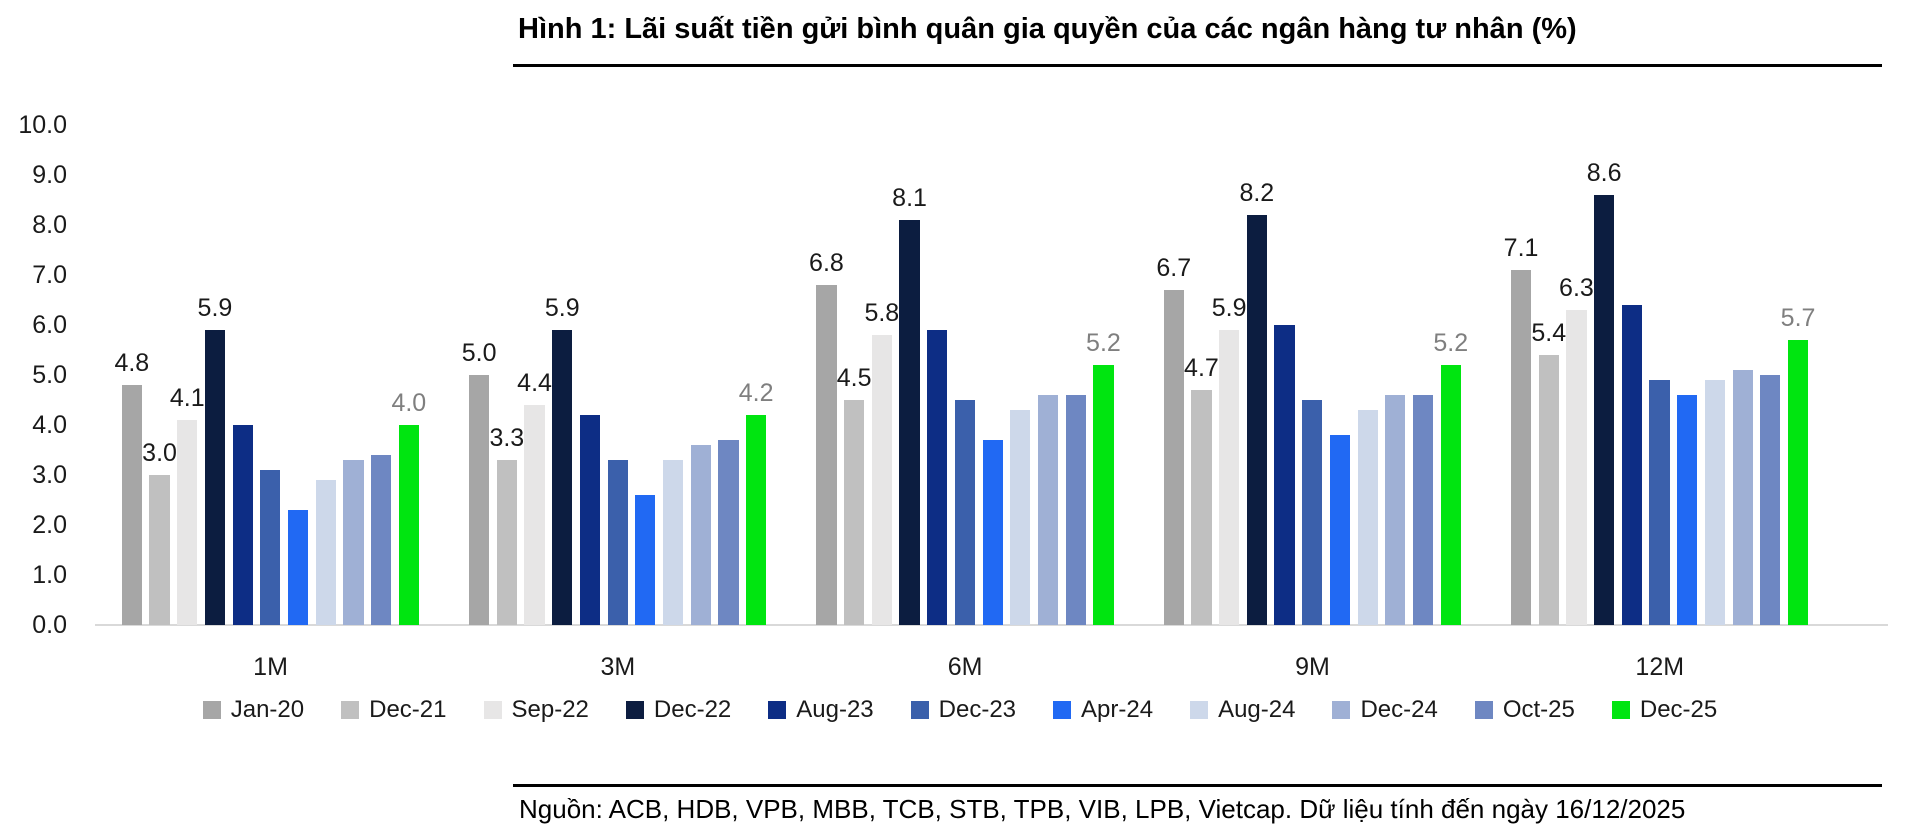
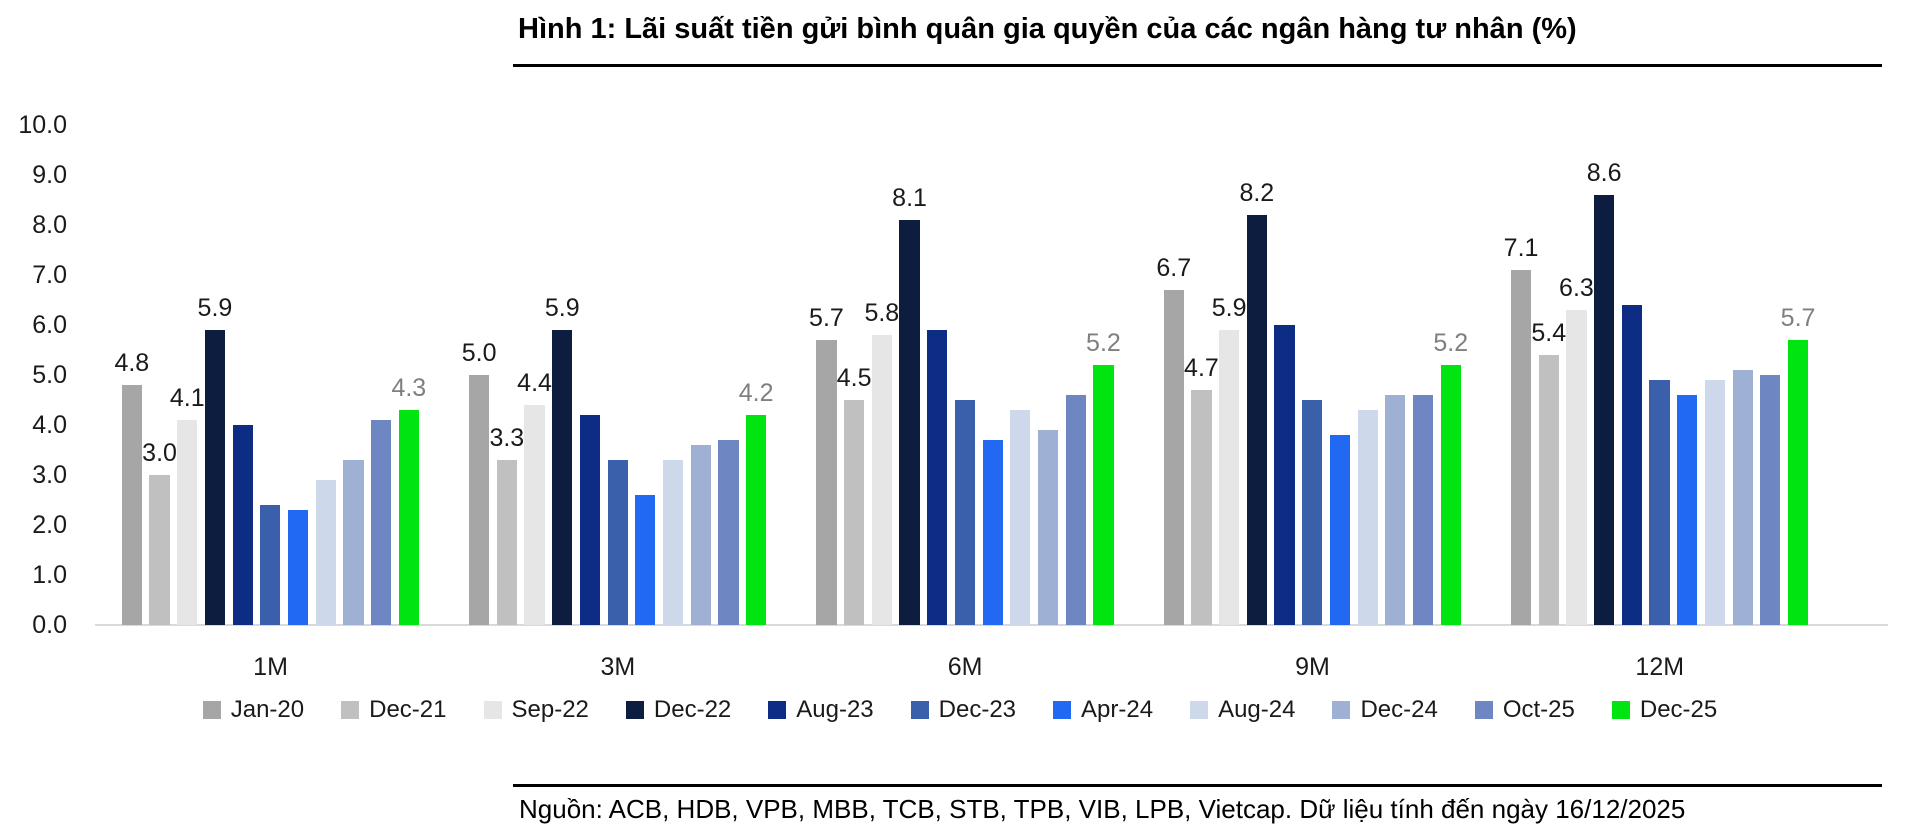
Dec-23/1M: 3.1 -> 2.4
Oct-25/1M: 3.4 -> 4.1
Dec-25/1M: 4.0 -> 4.3
Jan-20/6M: 6.8 -> 5.7
Dec-24/6M: 4.6 -> 3.9
